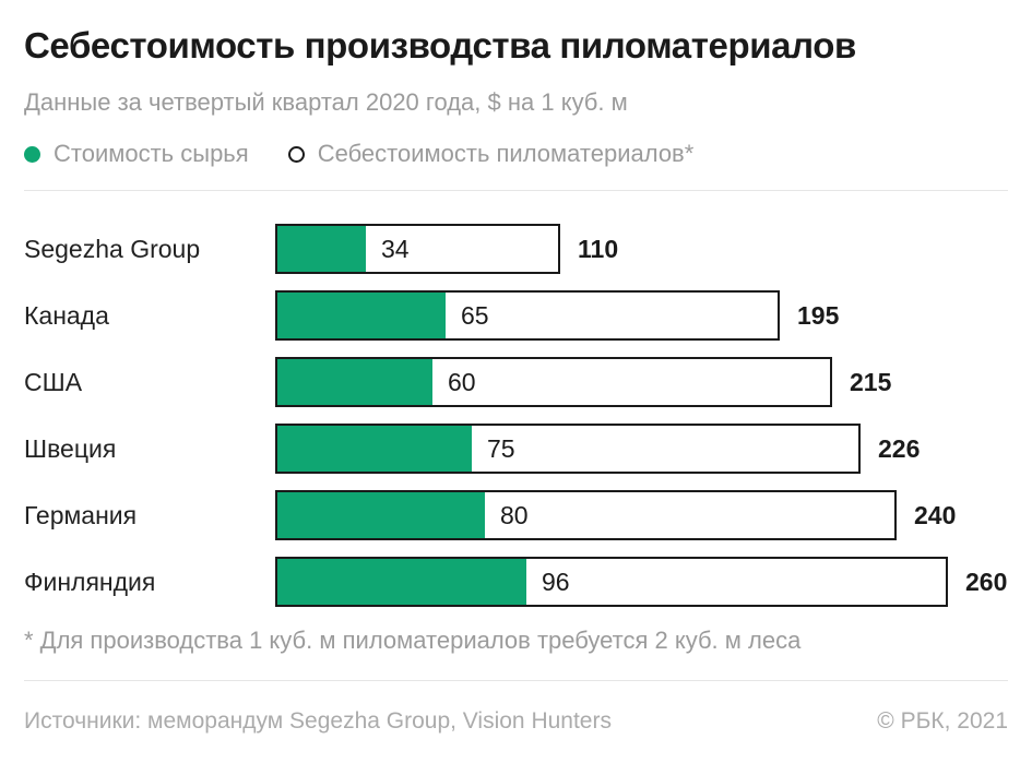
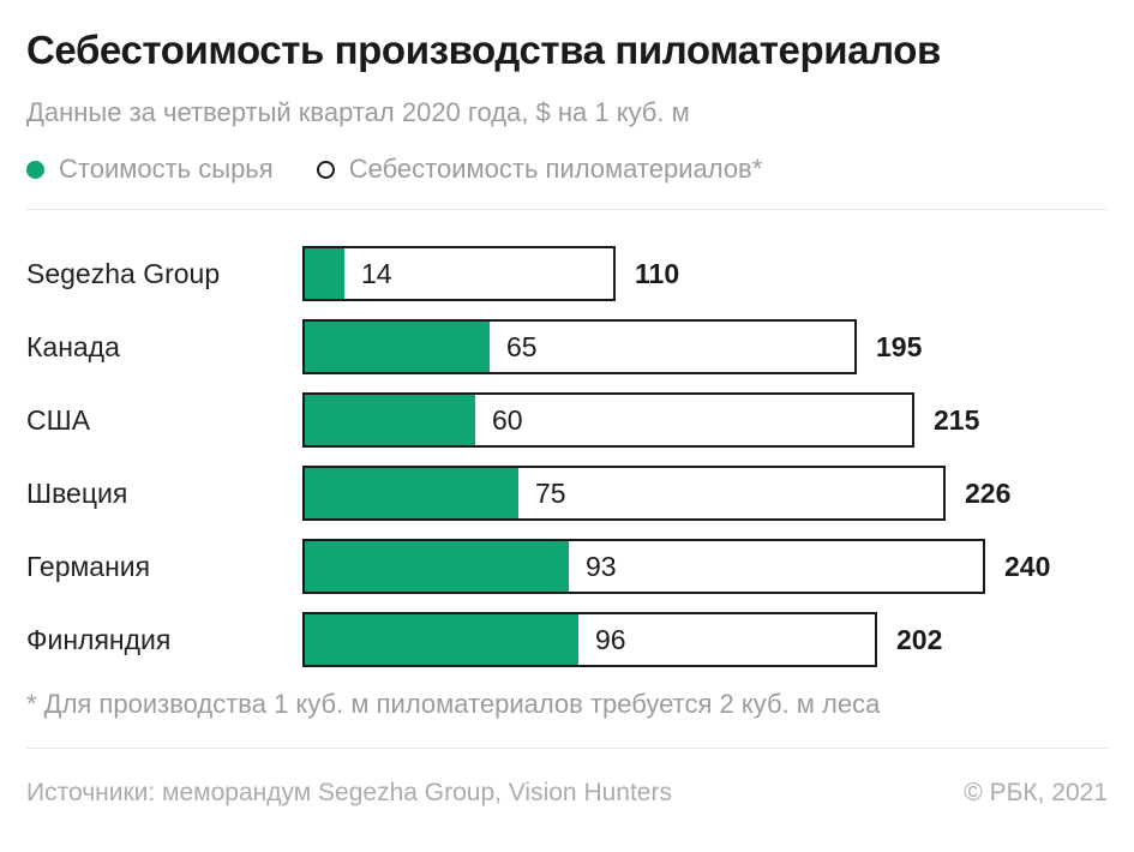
Стоимость сырья/Segezha Group: 34 -> 14
Стоимость сырья/Германия: 80 -> 93
Себестоимость пиломатериалов*/Финляндия: 260 -> 202
